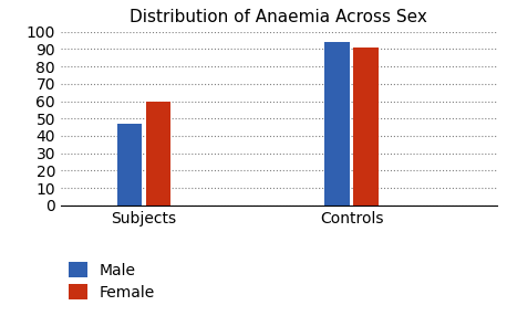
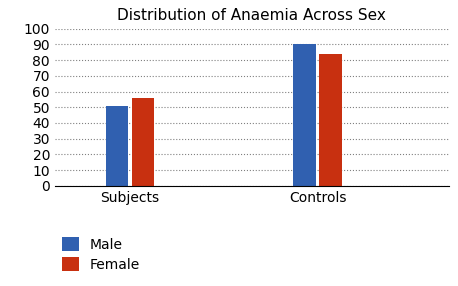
Male/Subjects: 47 -> 51
Female/Subjects: 60 -> 56
Male/Controls: 94 -> 90
Female/Controls: 91 -> 84
